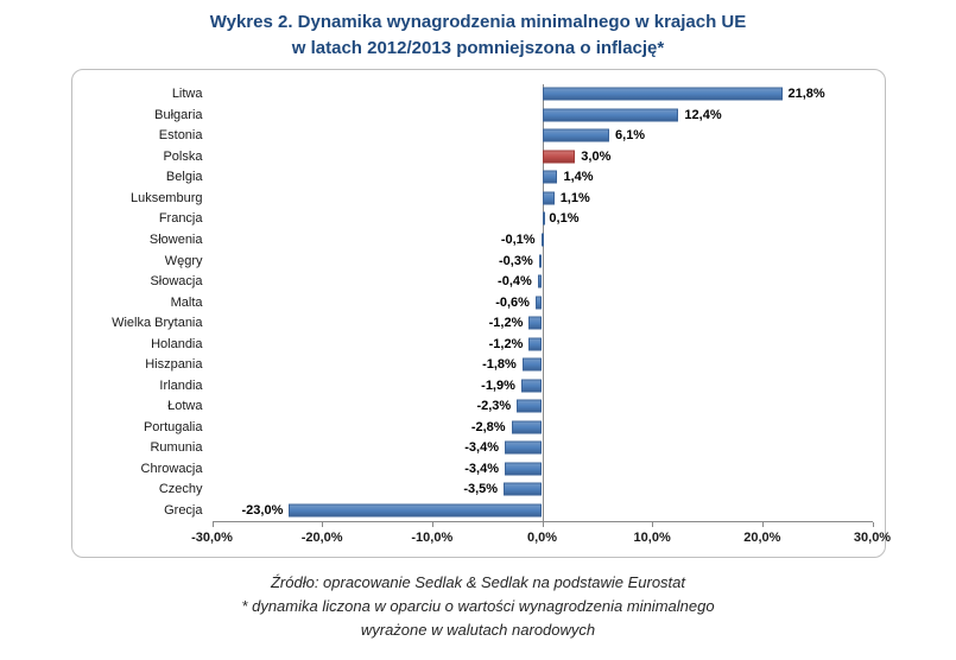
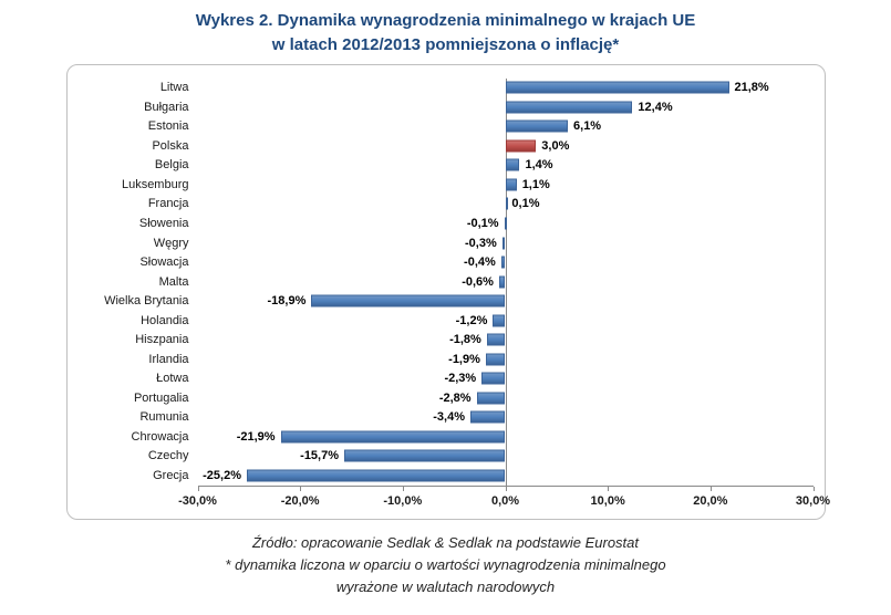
Wielka Brytania: -1,2% -> -18,9%
Chrowacja: -3,4% -> -21,9%
Czechy: -3,5% -> -15,7%
Grecja: -23,0% -> -25,2%
